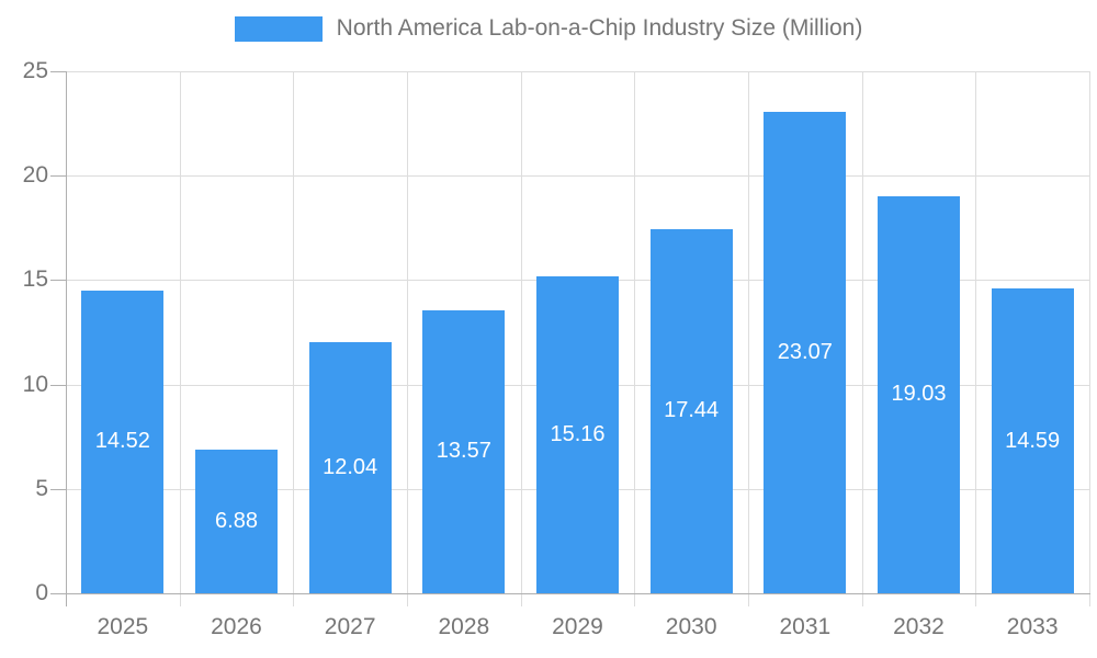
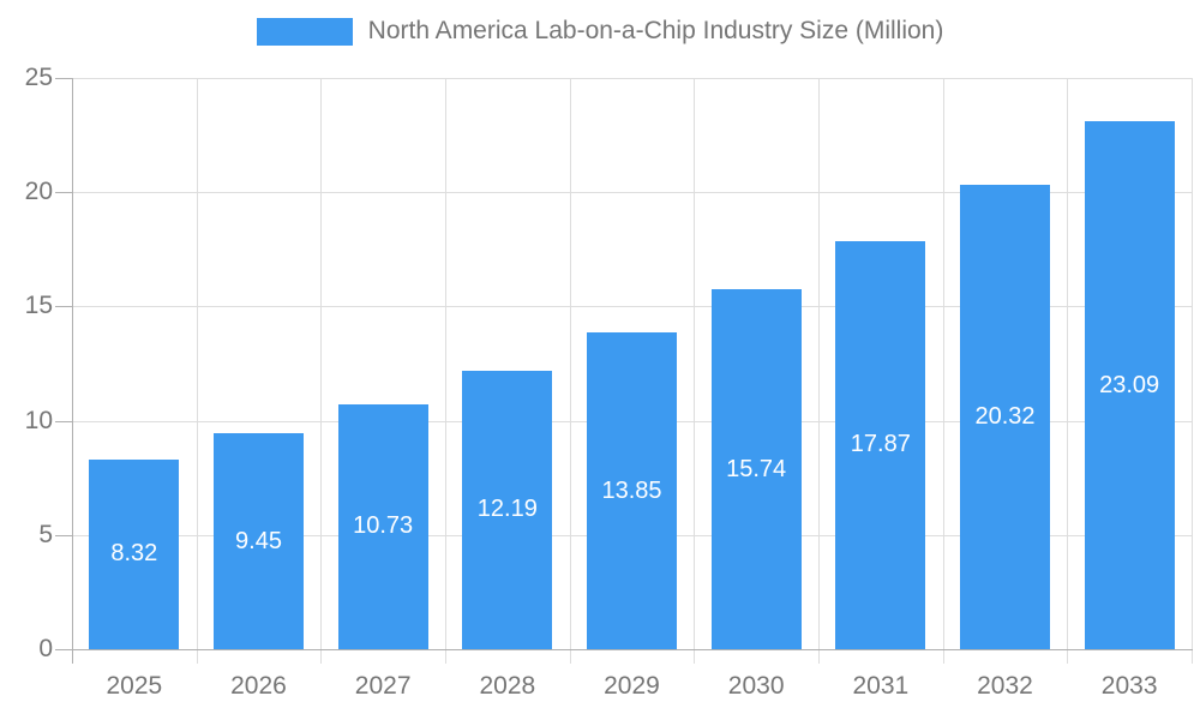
2025: 14.52 -> 8.32
2026: 6.88 -> 9.45
2027: 12.04 -> 10.73
2028: 13.57 -> 12.19
2029: 15.16 -> 13.85
2030: 17.44 -> 15.74
2031: 23.07 -> 17.87
2032: 19.03 -> 20.32
2033: 14.59 -> 23.09
